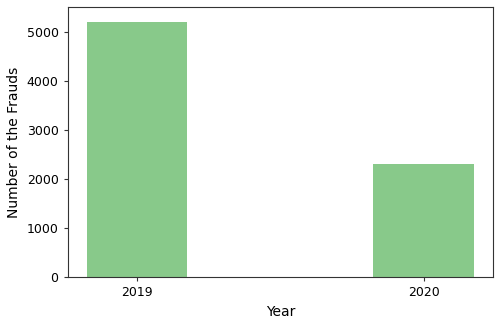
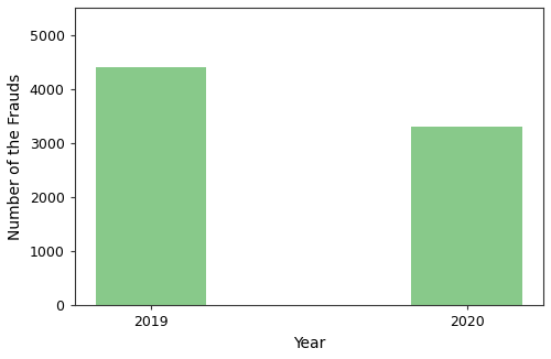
2019: 5200 -> 4400
2020: 2300 -> 3300
